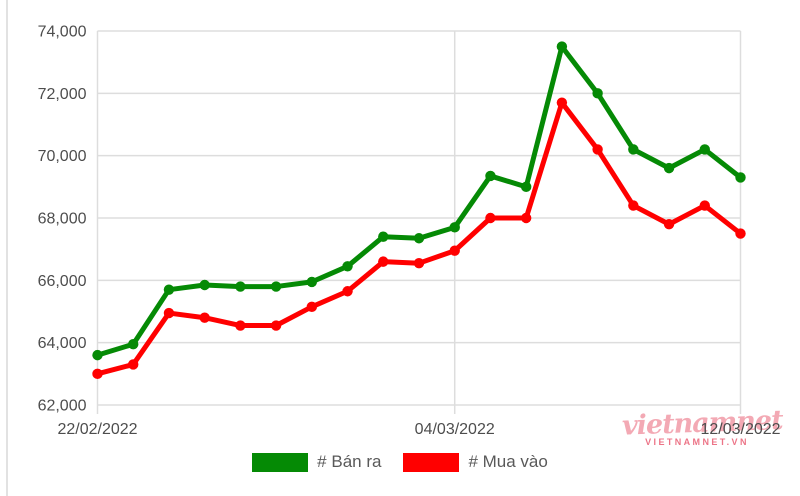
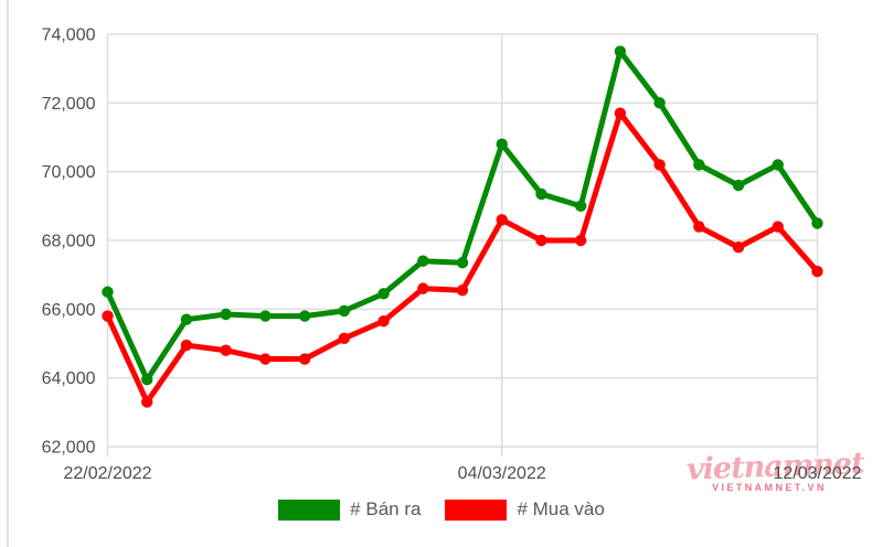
# Bán ra/22/02/2022: 63600 -> 66500
# Mua vào/22/02/2022: 63000 -> 65800
# Bán ra/04/03/2022: 67700 -> 70800
# Mua vào/04/03/2022: 67000 -> 68600
# Bán ra/12/03/2022: 69300 -> 68500
# Mua vào/12/03/2022: 67500 -> 67100
